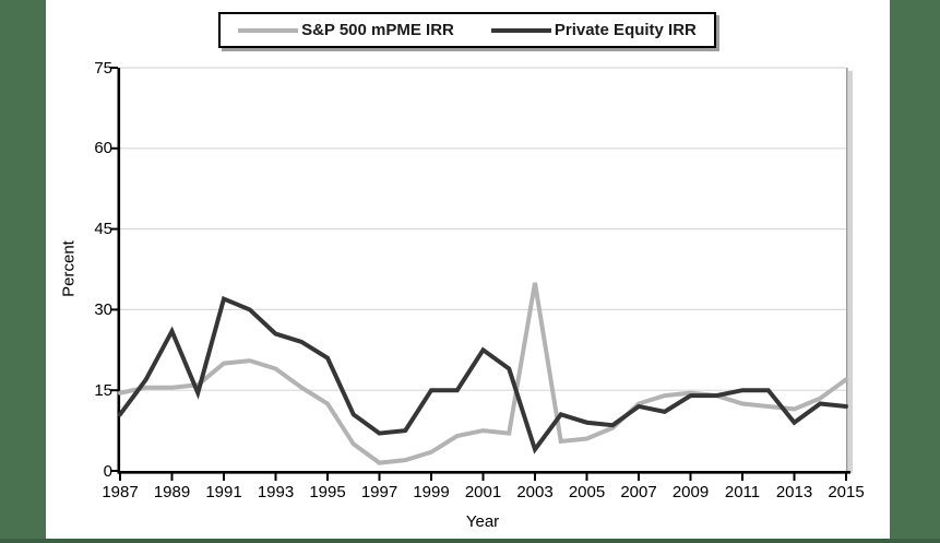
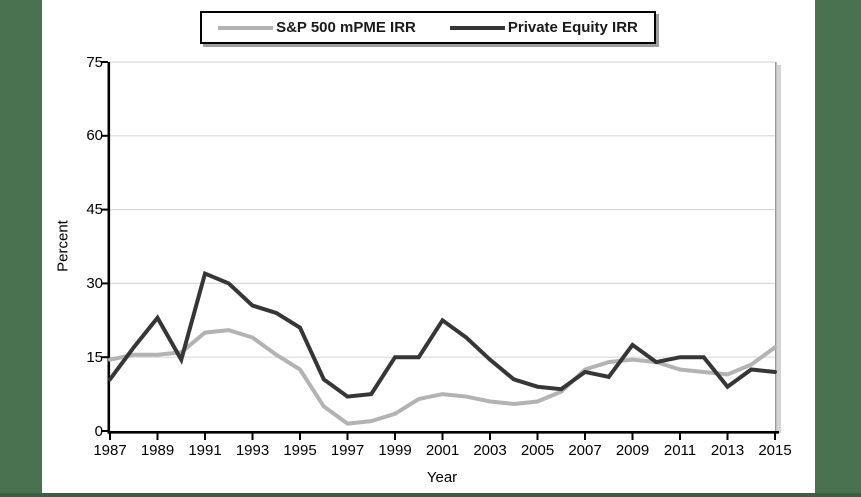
Private Equity IRR/1989: 26 -> 23
S&P 500 mPME IRR/2003: 35 -> 6
Private Equity IRR/2003: 4 -> 14
Private Equity IRR/2009: 14 -> 18
